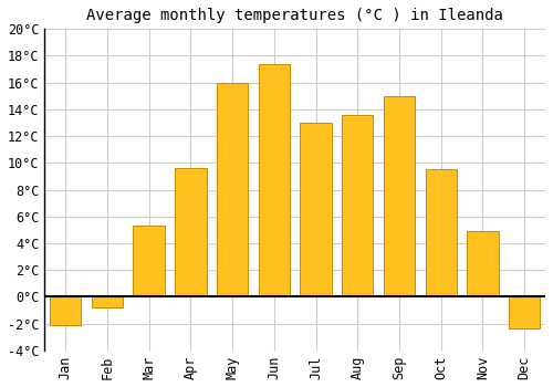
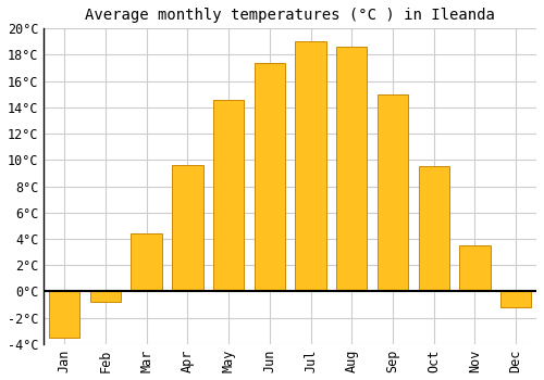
Jan: -2.1°C -> -3.5°C
Mar: 5.3°C -> 4.4°C
May: 16.0°C -> 14.6°C
Jul: 13.0°C -> 19.0°C
Aug: 13.6°C -> 18.6°C
Nov: 4.9°C -> 3.5°C
Dec: -2.4°C -> -1.2°C
